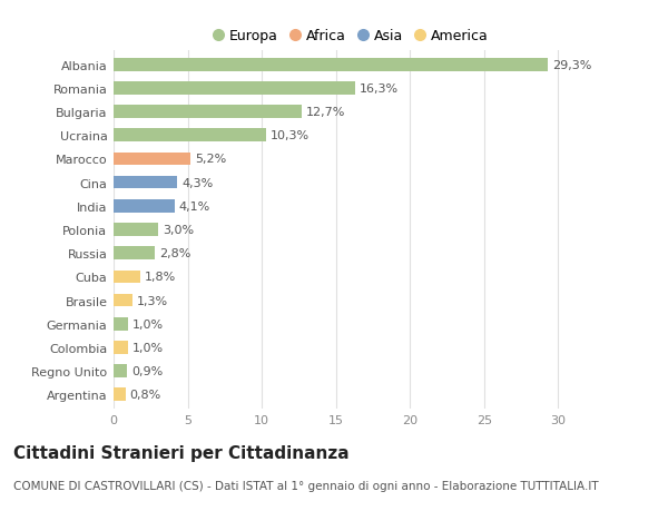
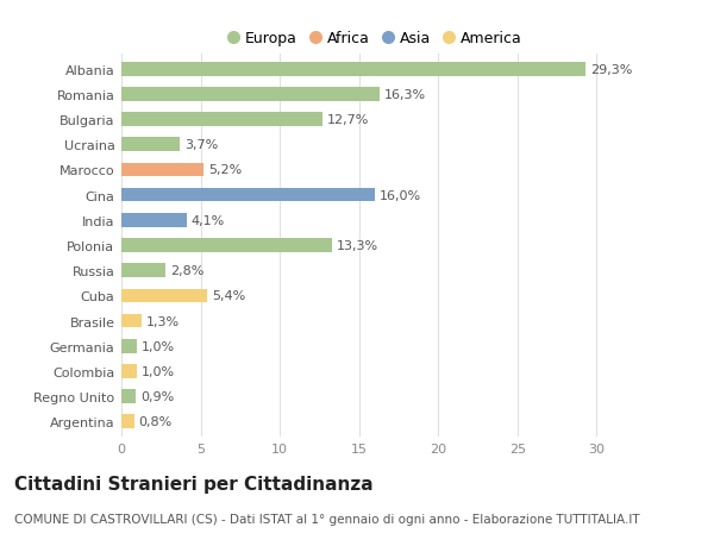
Ucraina: 10,3% -> 3,7%
Cina: 4,3% -> 16,0%
Polonia: 3,0% -> 13,3%
Cuba: 1,8% -> 5,4%
